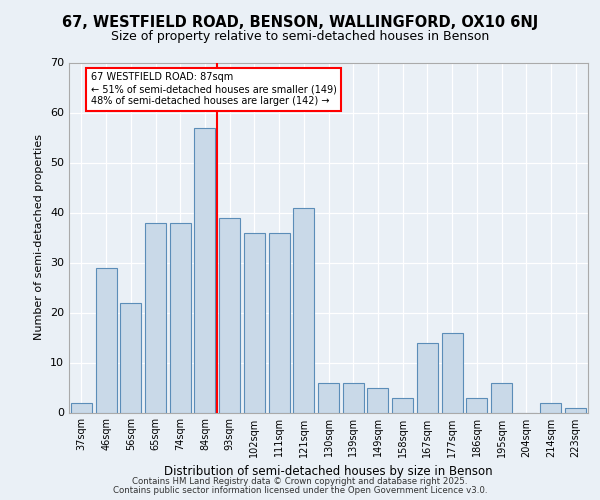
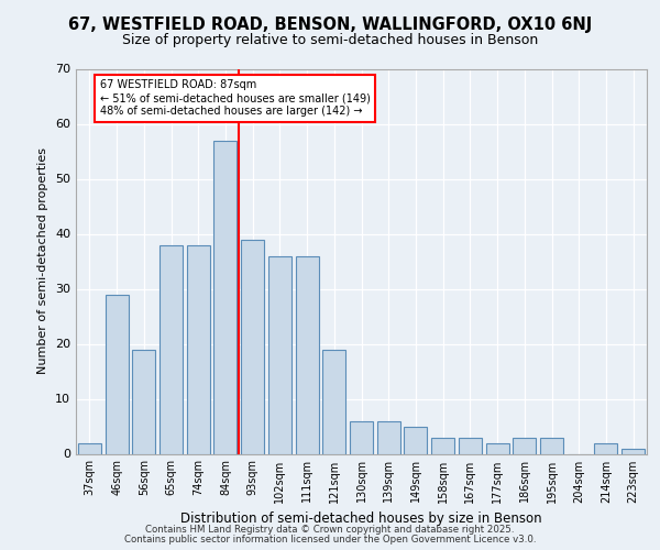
56sqm: 22 -> 19
121sqm: 41 -> 19
167sqm: 14 -> 3
177sqm: 16 -> 2
195sqm: 6 -> 3
